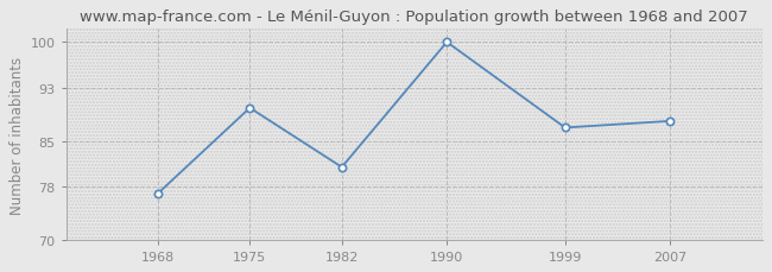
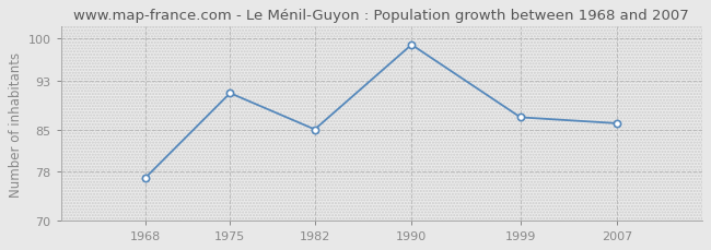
1975: 90 -> 91
1982: 81 -> 85
1990: 100 -> 99
2007: 88 -> 86
